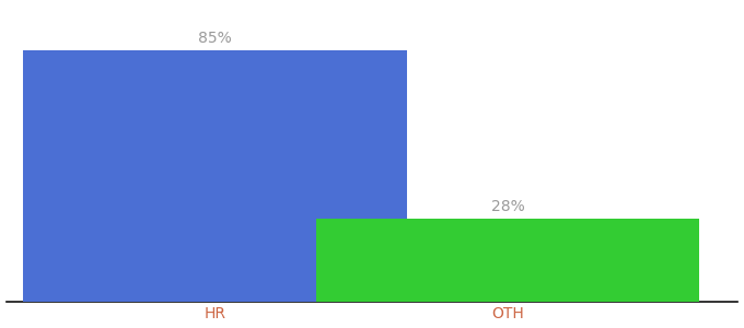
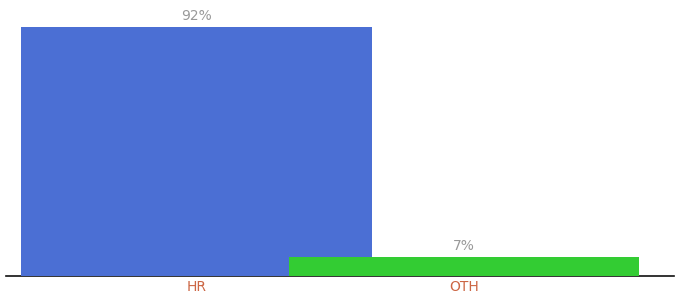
HR: 85% -> 92%
OTH: 28% -> 7%
